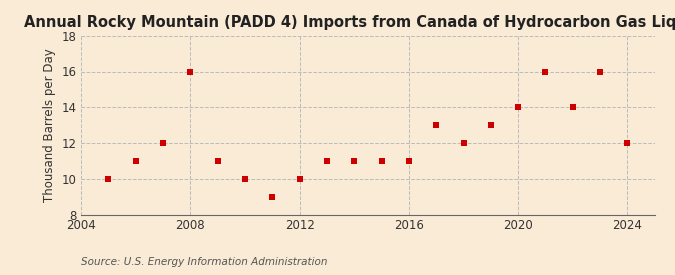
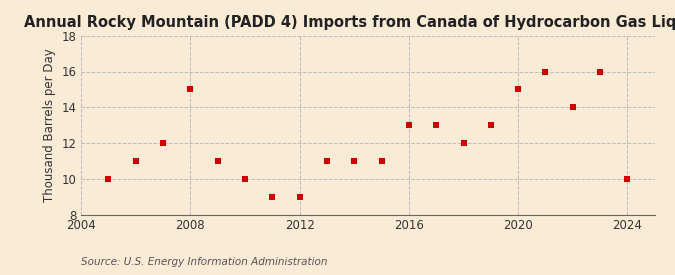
2008: 16 -> 15
2012: 10 -> 9
2016: 11 -> 13
2020: 14 -> 15
2024: 12 -> 10
